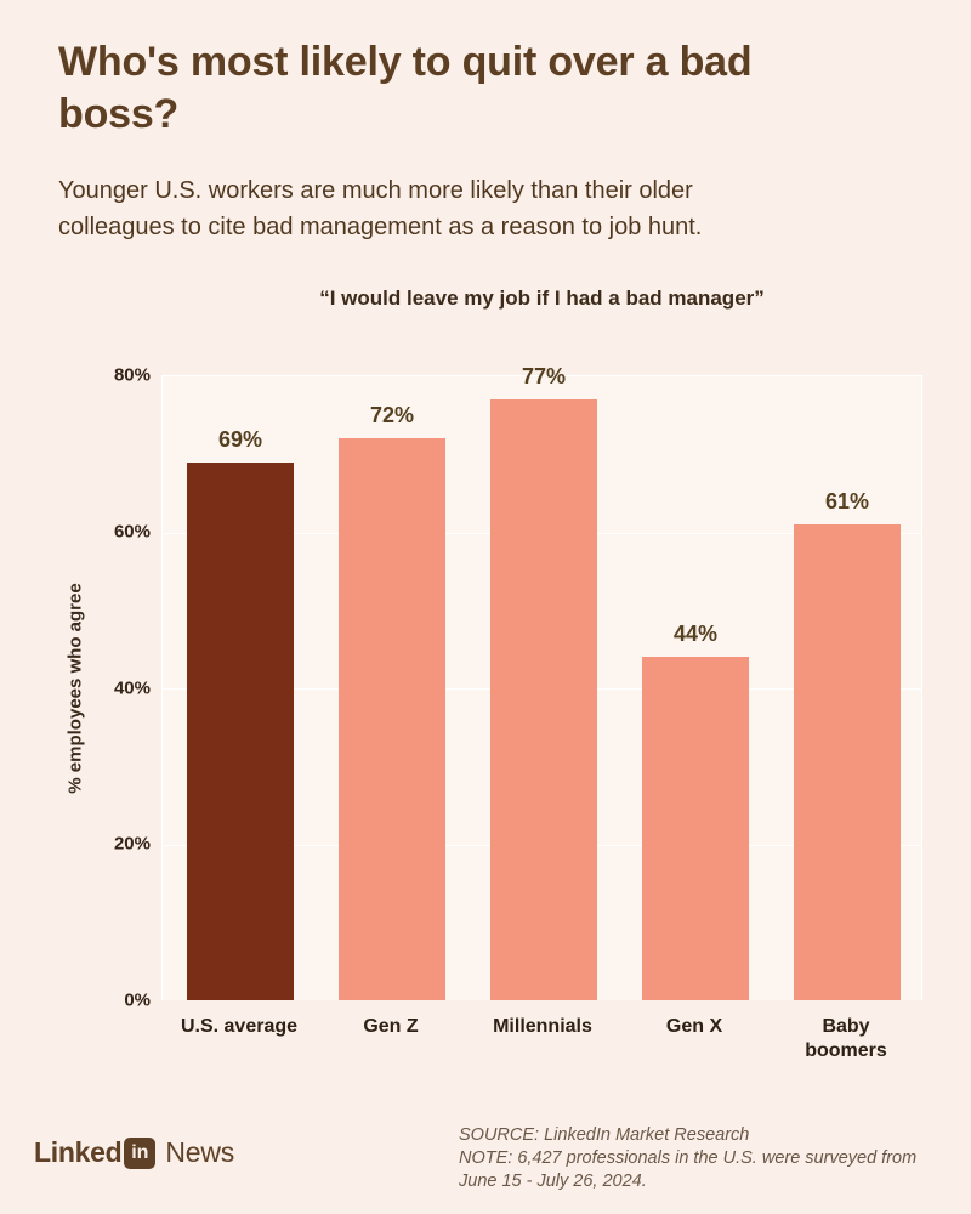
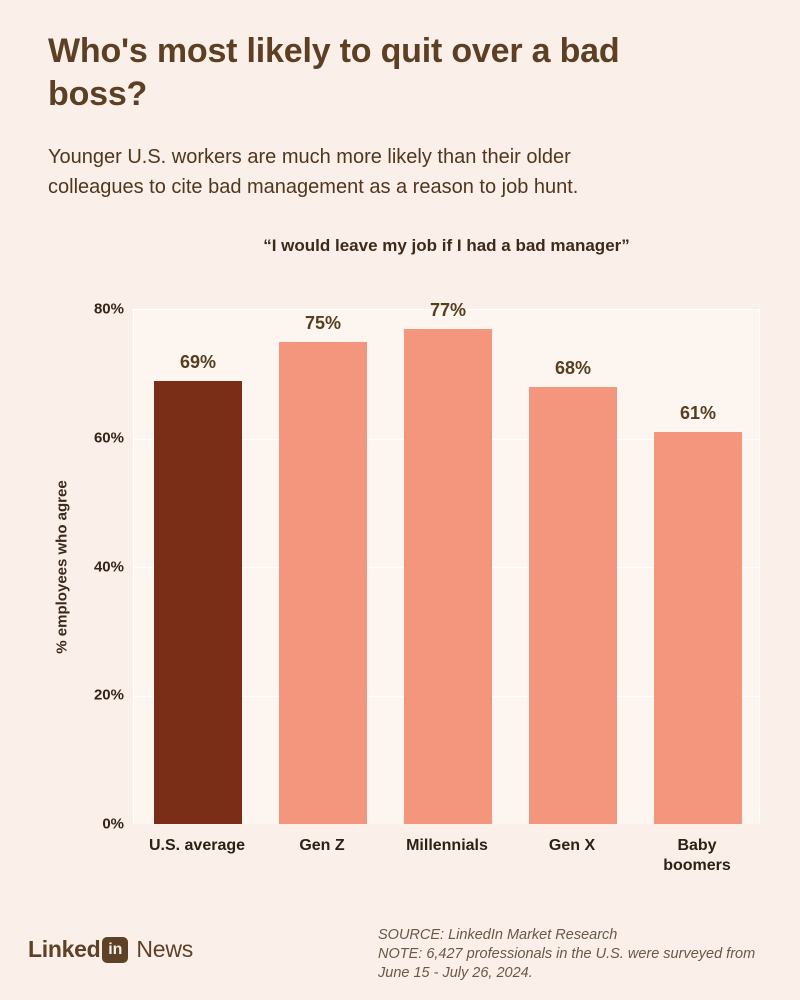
Gen Z: 72% -> 75%
Gen X: 44% -> 68%
